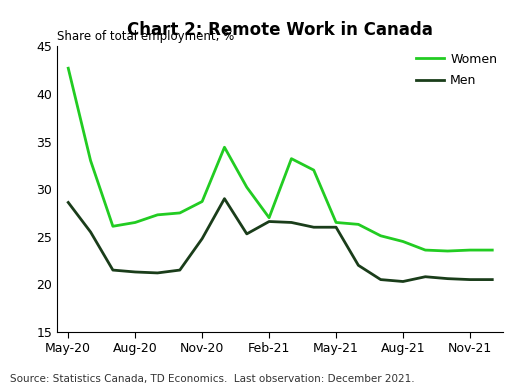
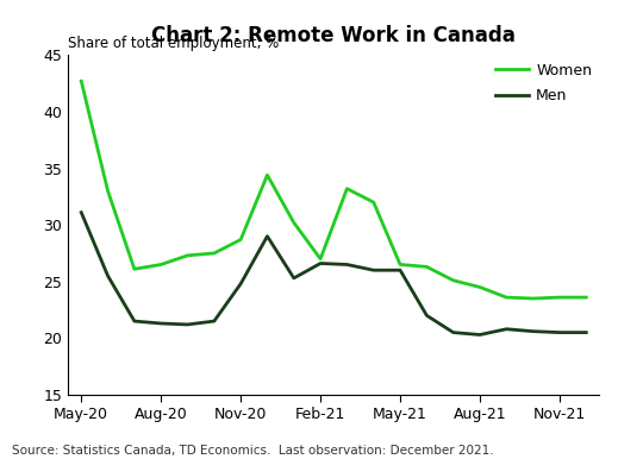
Men/May-20: 28.6 -> 31.1
